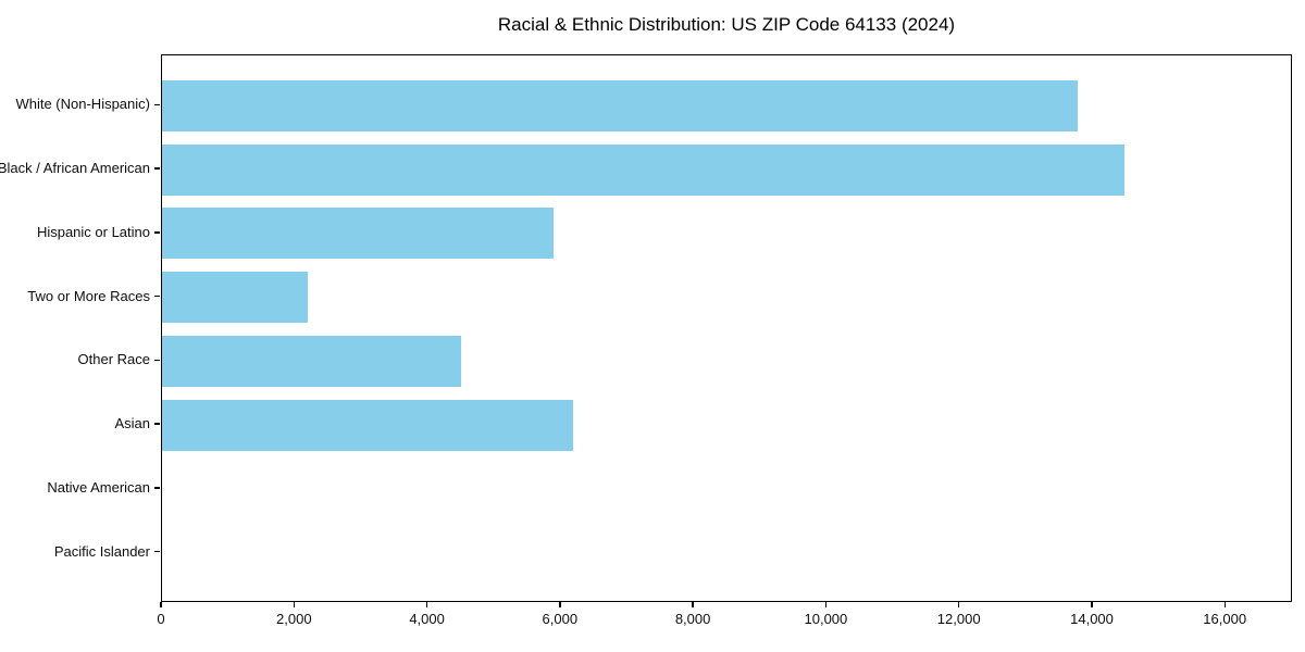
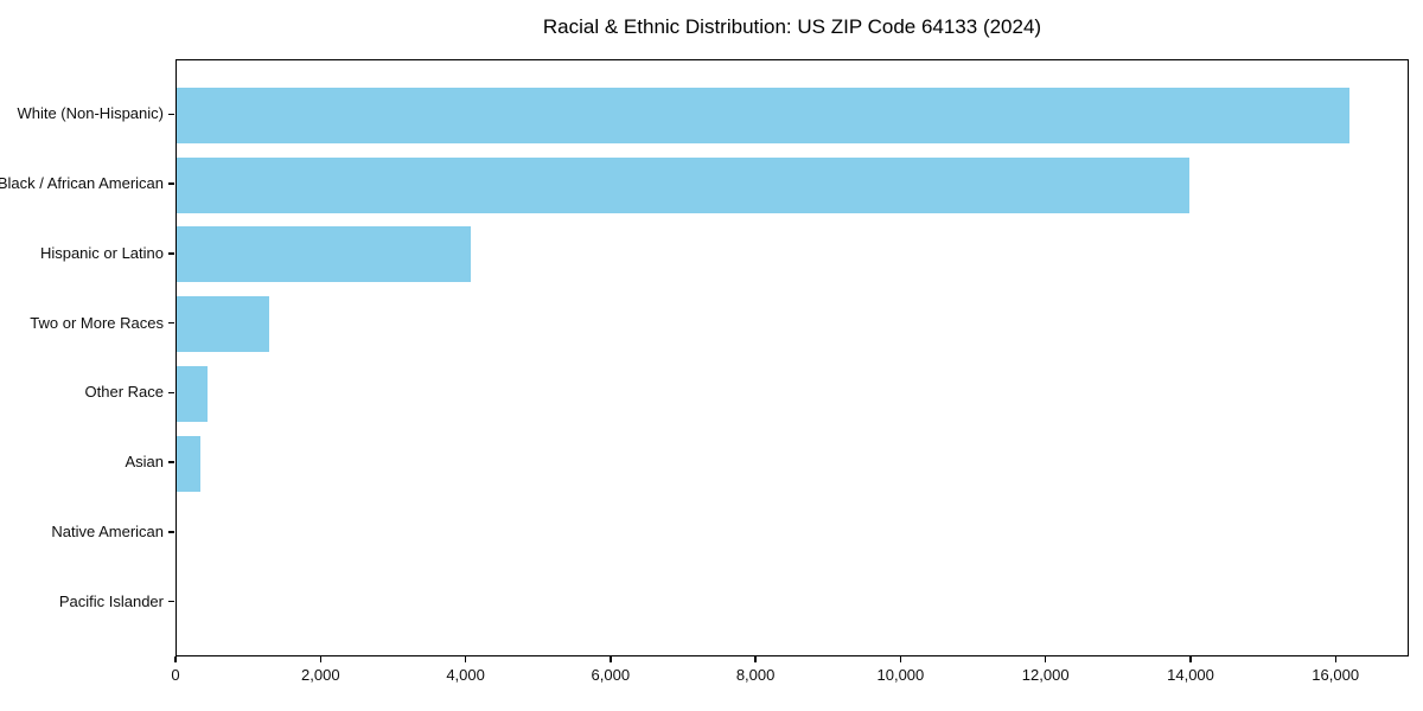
White (Non-Hispanic): 13800 -> 16200
Black / African American: 14500 -> 14000
Hispanic or Latino: 5900 -> 4100
Two or More Races: 2200 -> 1300
Other Race: 4500 -> 400
Asian: 6200 -> 300
